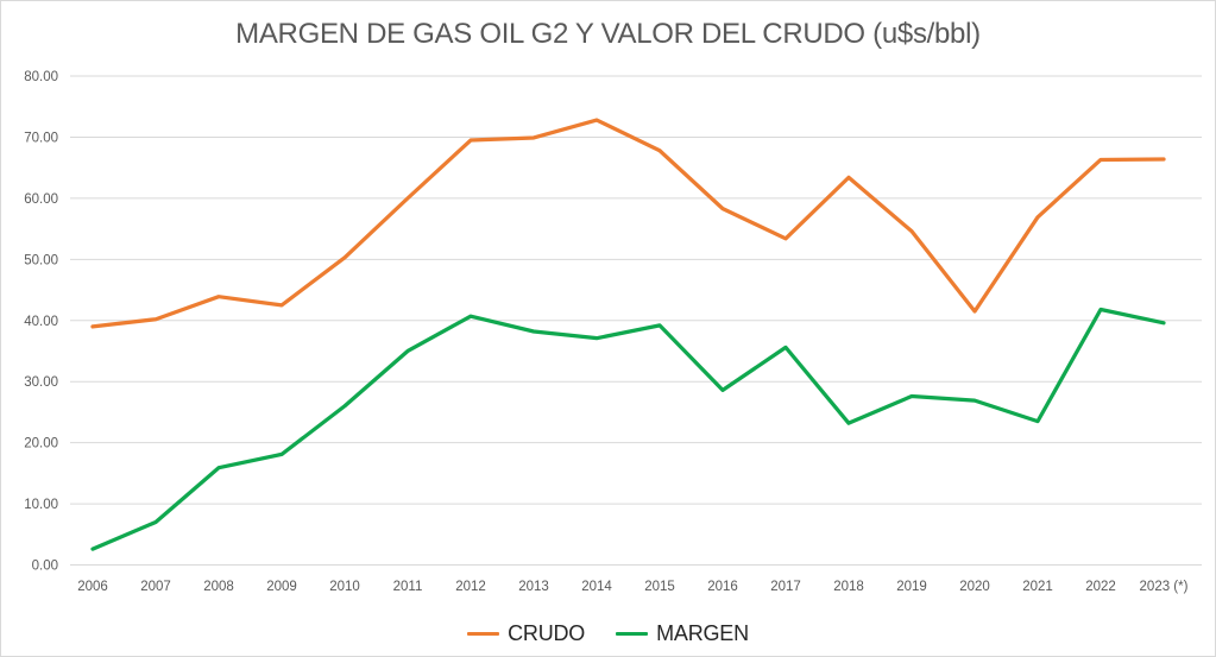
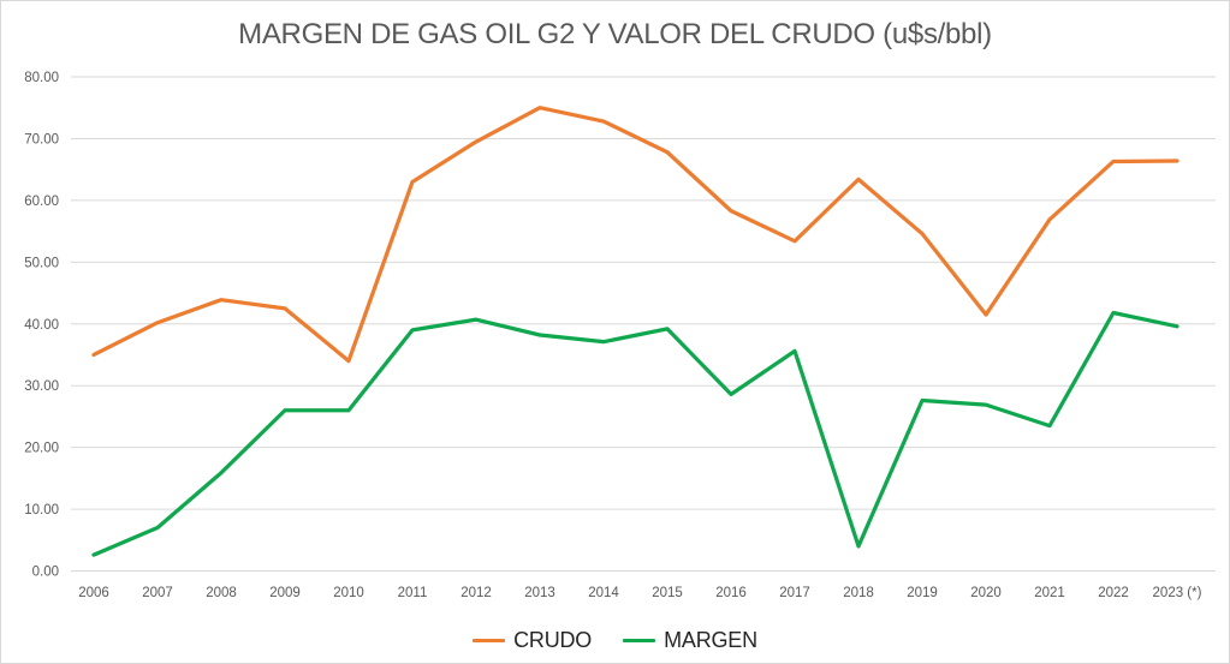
CRUDO/2006: 39 -> 35
MARGEN/2009: 18 -> 26
CRUDO/2010: 50 -> 34
CRUDO/2011: 60 -> 63
MARGEN/2011: 35 -> 39
CRUDO/2013: 70 -> 75
MARGEN/2018: 23 -> 4
